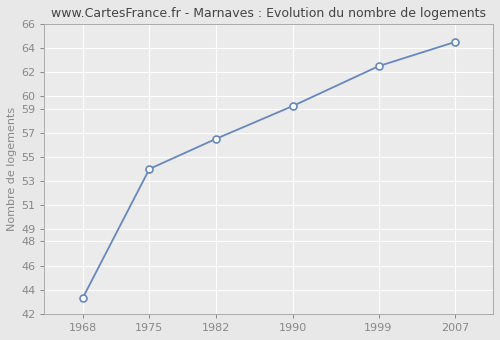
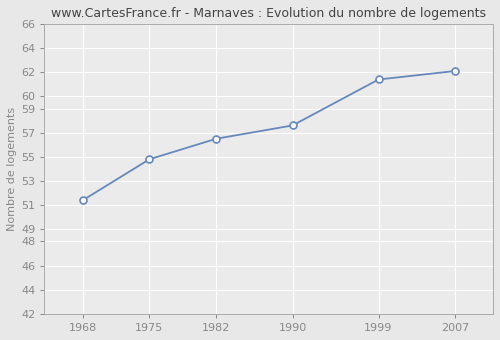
1968: 43.3 -> 51.4
1975: 54.0 -> 54.8
1990: 59.2 -> 57.6
1999: 62.5 -> 61.4
2007: 64.5 -> 62.1
